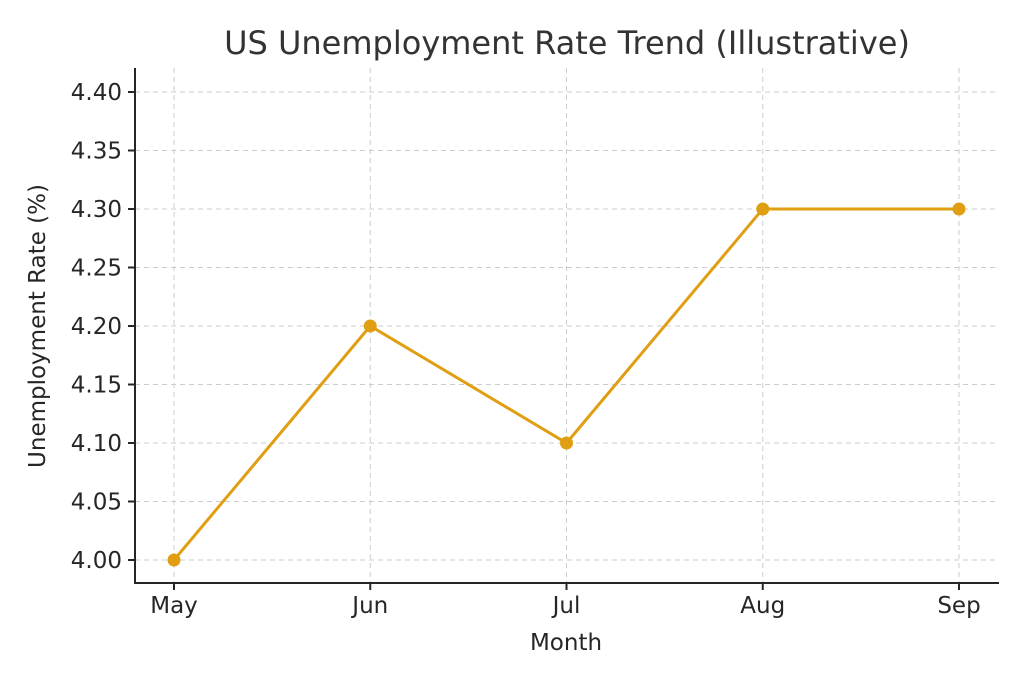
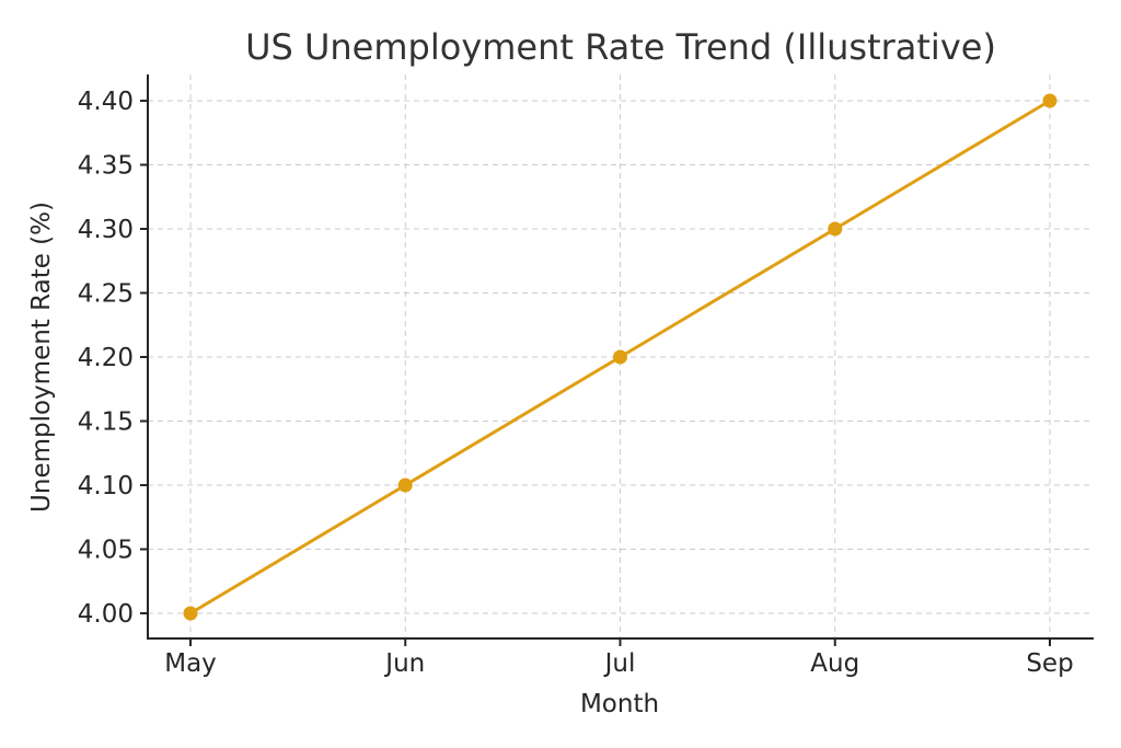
Jun: 4.2 -> 4.1
Jul: 4.1 -> 4.2
Sep: 4.3 -> 4.4
